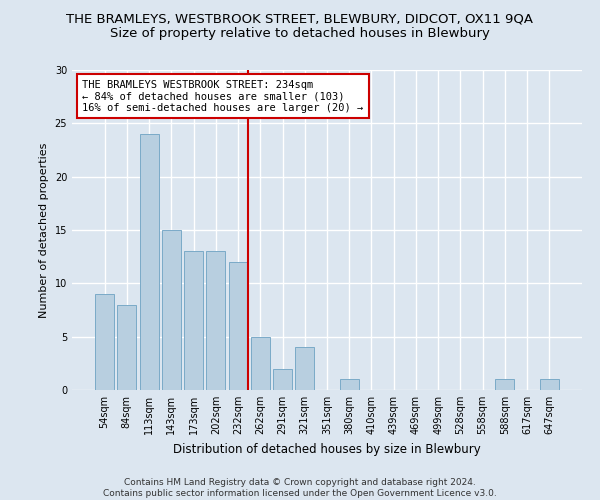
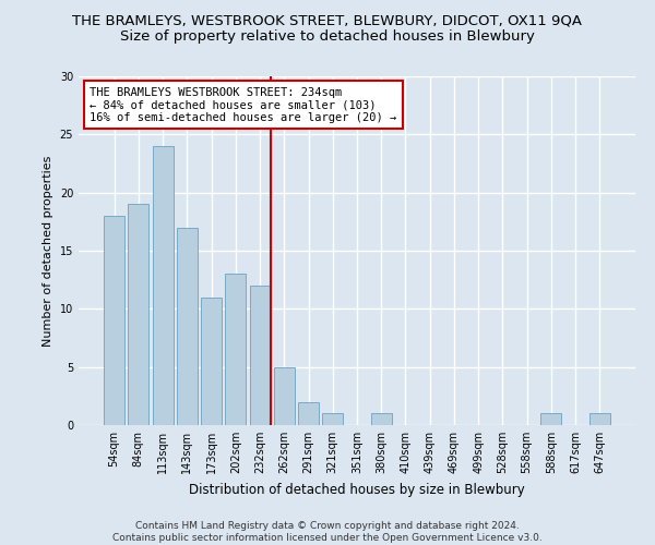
54sqm: 9 -> 18
84sqm: 8 -> 19
143sqm: 15 -> 17
173sqm: 13 -> 11
321sqm: 4 -> 1
